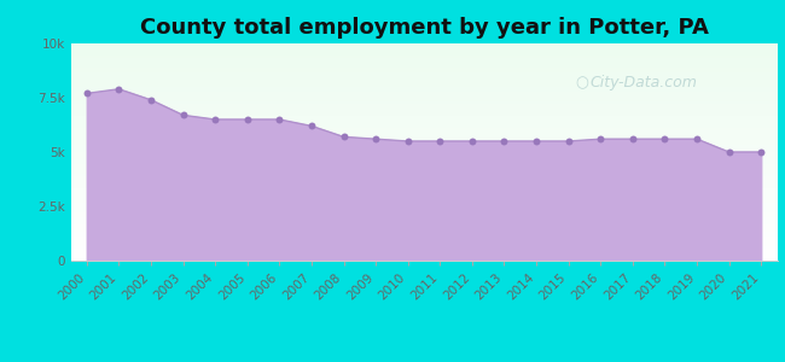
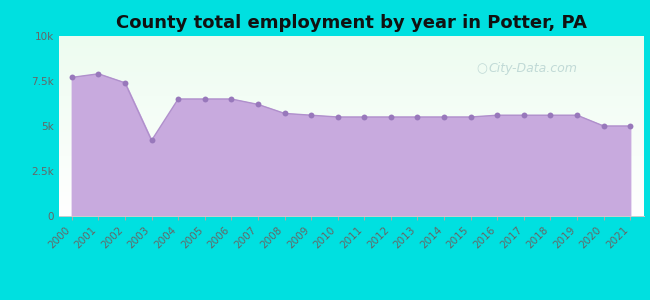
2003: 6.7k -> 4.2k
